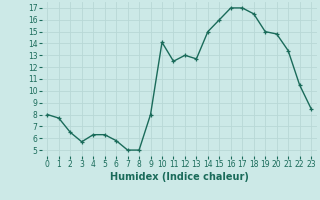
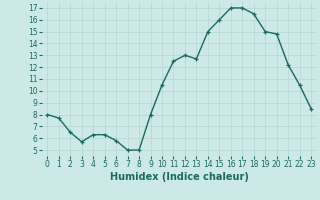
10: 14.1 -> 10.5
21: 13.4 -> 12.2
